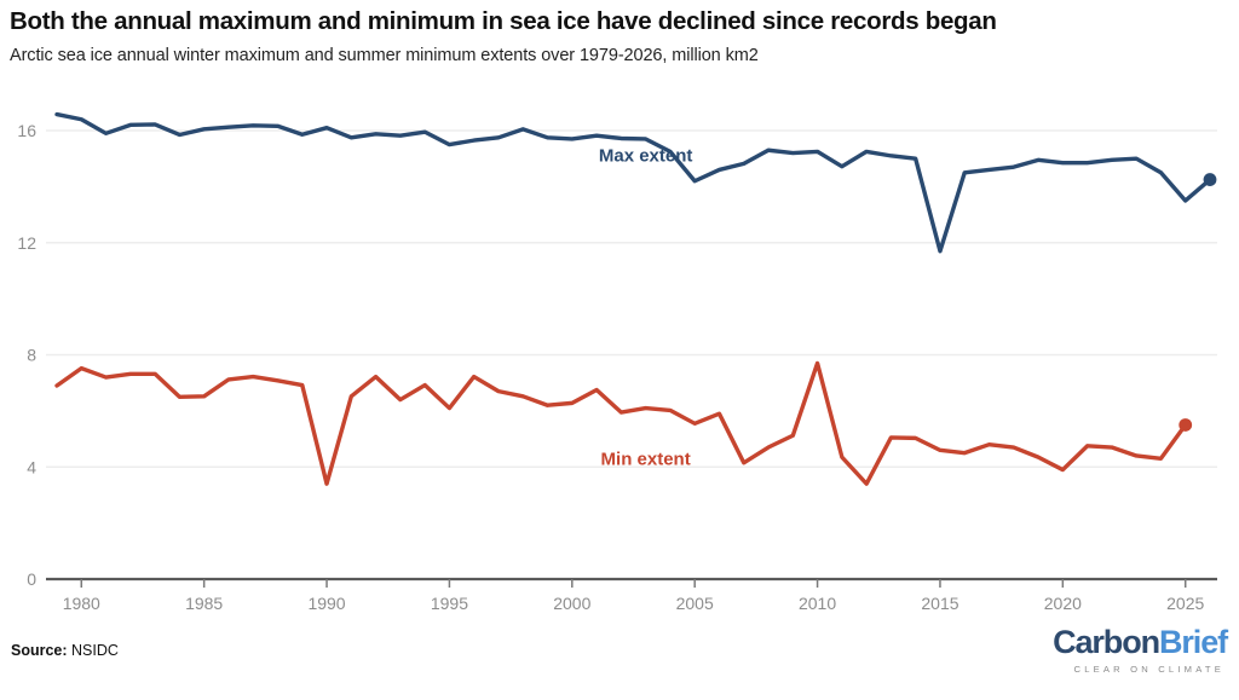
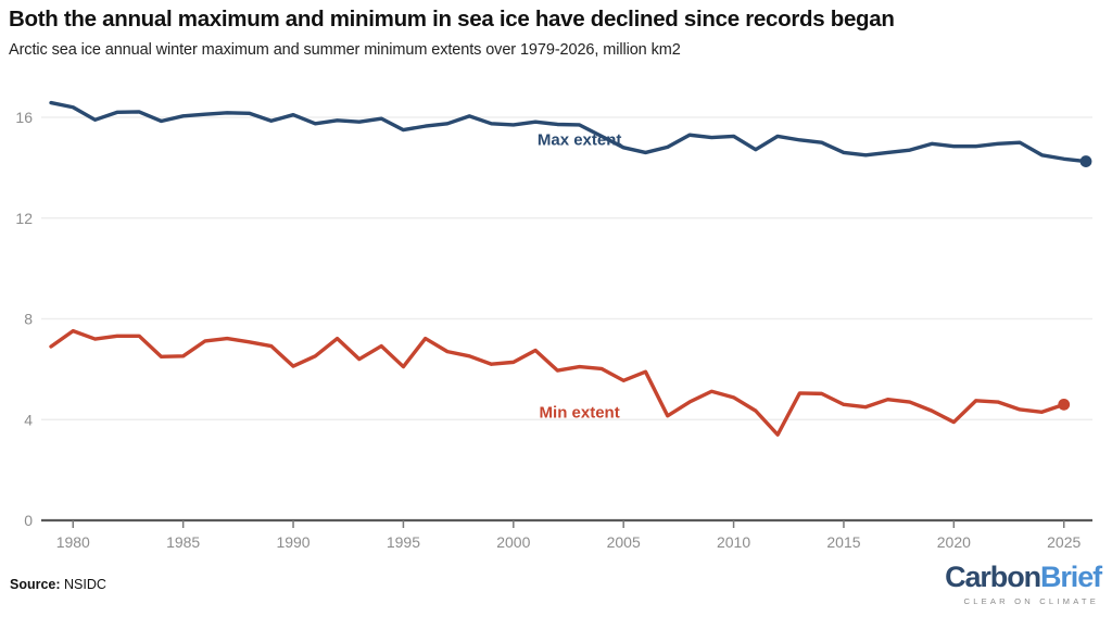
Min extent/1990: 3.4 -> 6.1
Max extent/2005: 14.2 -> 14.8
Min extent/2010: 7.7 -> 4.9
Max extent/2015: 11.7 -> 14.6
Max extent/2025: 13.5 -> 14.3
Min extent/2025: 5.5 -> 4.6
